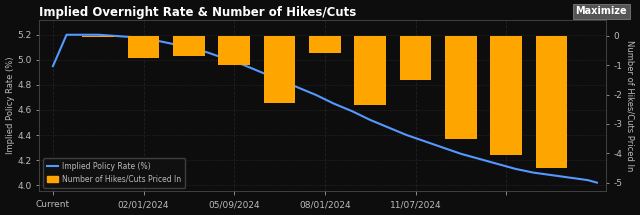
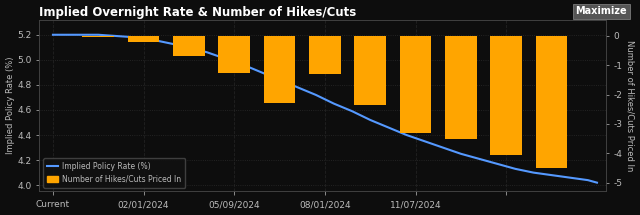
Implied Policy Rate (%)/Current: 4.95 -> 5.20
Number of Hikes/Cuts Priced In/02/01/2024: -0.75 -> -0.20
Number of Hikes/Cuts Priced In/05/09/2024: -1.00 -> -1.25
Number of Hikes/Cuts Priced In/08/01/2024: -0.60 -> -1.30
Number of Hikes/Cuts Priced In/11/07/2024: -1.50 -> -3.30
